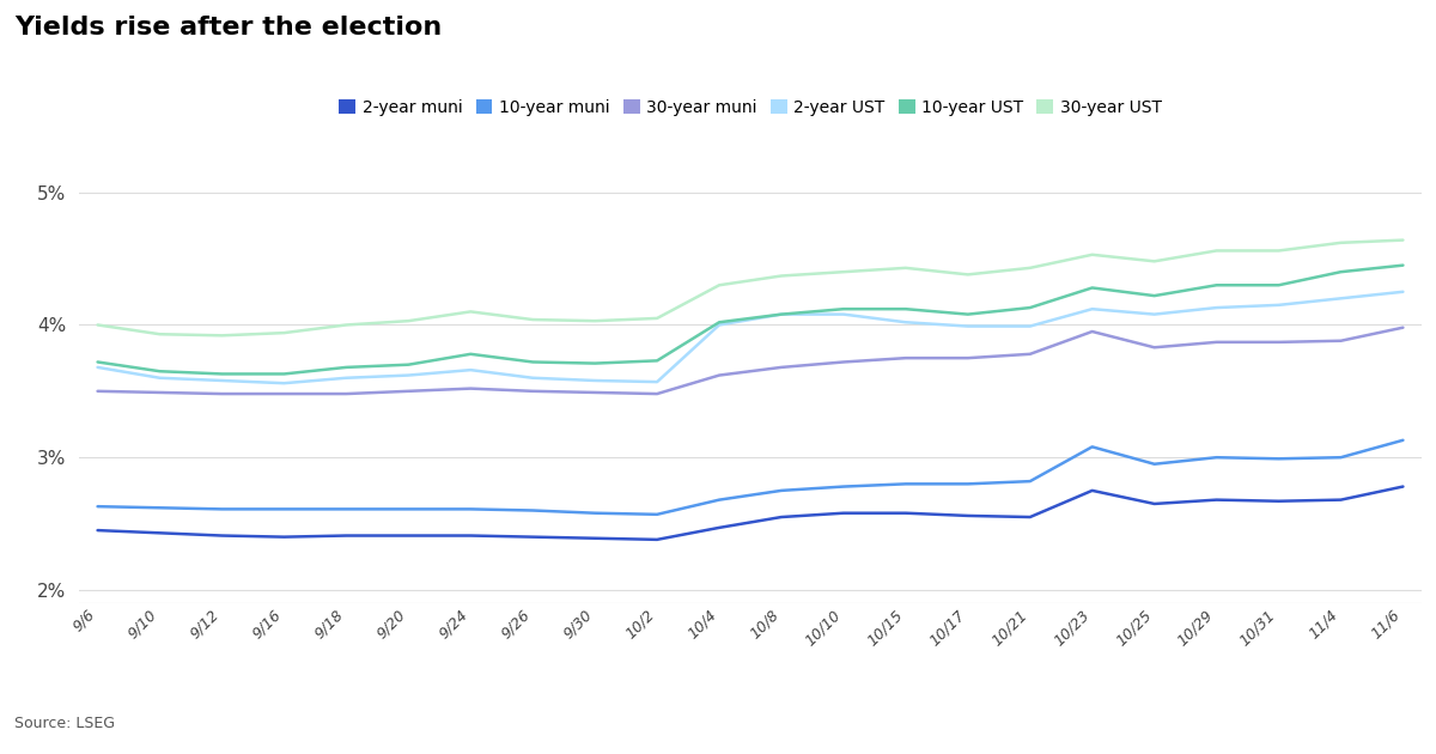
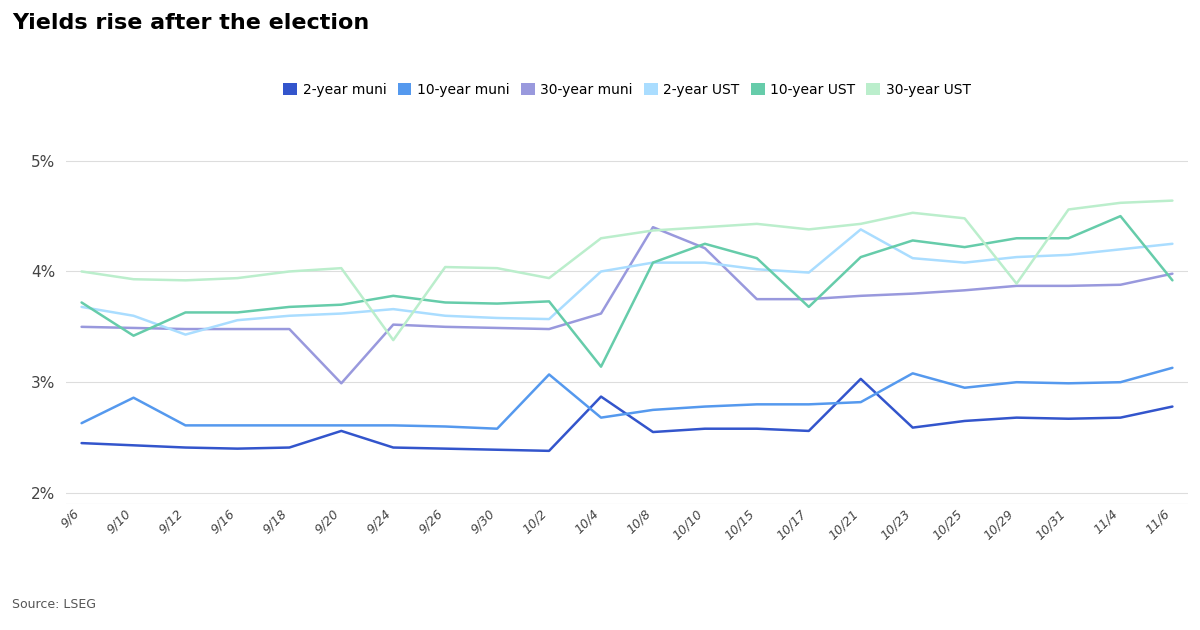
10-year muni/9/10: 2.62% -> 2.86%
10-year UST/9/10: 3.65% -> 3.42%
2-year UST/9/12: 3.58% -> 3.43%
2-year muni/9/20: 2.41% -> 2.56%
30-year muni/9/20: 3.50% -> 2.99%
30-year UST/9/24: 4.10% -> 3.38%
10-year muni/10/2: 2.57% -> 3.07%
30-year UST/10/2: 4.05% -> 3.94%
2-year muni/10/4: 2.47% -> 2.87%
10-year UST/10/4: 4.02% -> 3.14%
30-year muni/10/8: 3.68% -> 4.40%
30-year muni/10/10: 3.72% -> 4.21%
10-year UST/10/10: 4.12% -> 4.25%
10-year UST/10/17: 4.08% -> 3.68%
2-year muni/10/21: 2.55% -> 3.03%
2-year UST/10/21: 3.99% -> 4.38%
2-year muni/10/23: 2.75% -> 2.59%
30-year muni/10/23: 3.95% -> 3.80%
30-year UST/10/29: 4.56% -> 3.89%
10-year UST/11/4: 4.40% -> 4.50%
10-year UST/11/6: 4.45% -> 3.92%
